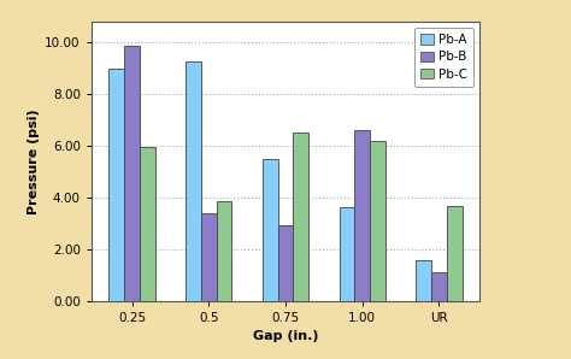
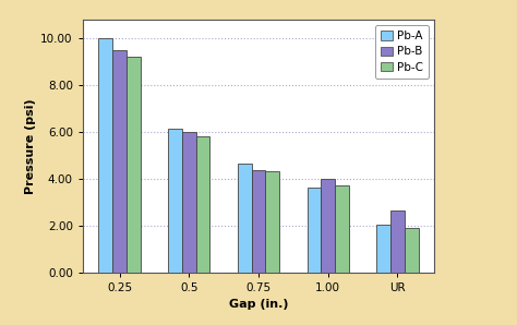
Pb-A/0.25: 9.00 -> 10.00
Pb-B/0.25: 9.85 -> 9.50
Pb-C/0.25: 5.95 -> 9.20
Pb-A/0.5: 9.25 -> 6.15
Pb-B/0.5: 3.40 -> 6.00
Pb-C/0.5: 3.85 -> 5.80
Pb-A/0.75: 5.50 -> 4.65
Pb-B/0.75: 2.95 -> 4.40
Pb-C/0.75: 6.50 -> 4.35
Pb-B/1.00: 6.60 -> 4.00
Pb-C/1.00: 6.20 -> 3.75
Pb-A/UR: 1.60 -> 2.05
Pb-B/UR: 1.15 -> 2.65
Pb-C/UR: 3.70 -> 1.90
